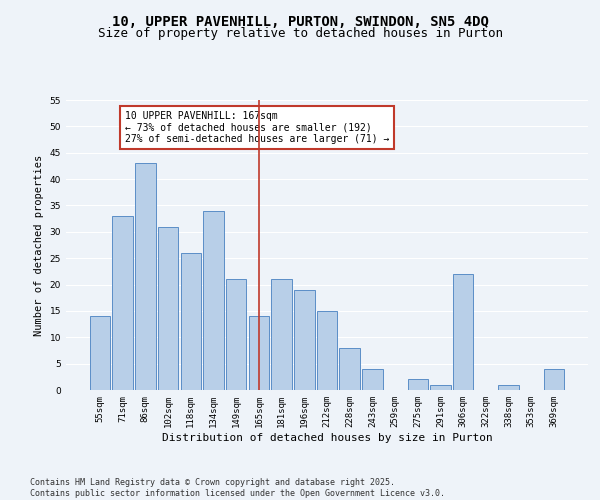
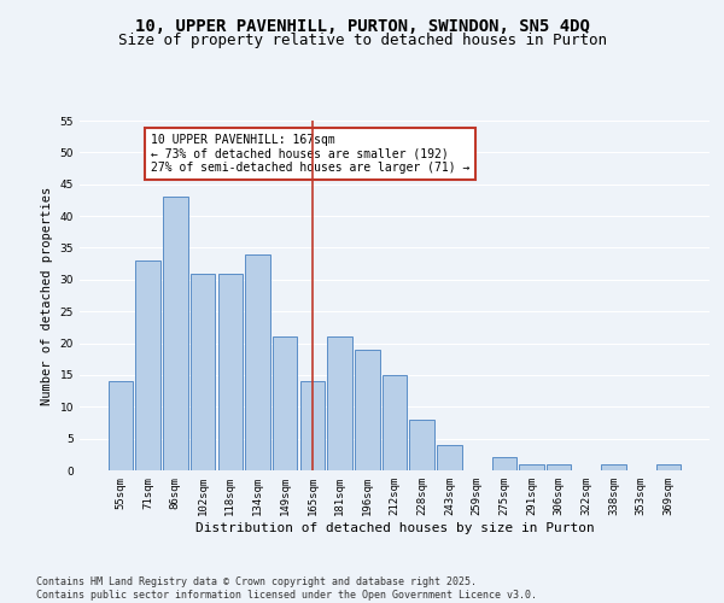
118sqm: 26 -> 31
306sqm: 22 -> 1
369sqm: 4 -> 1
